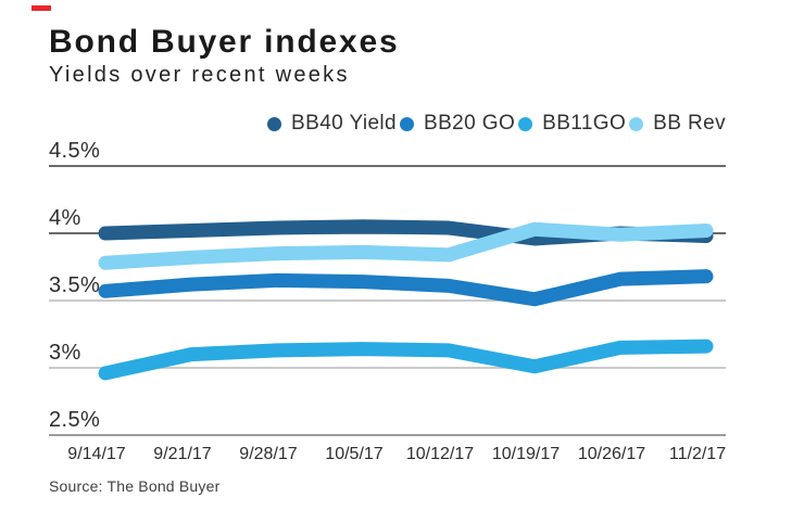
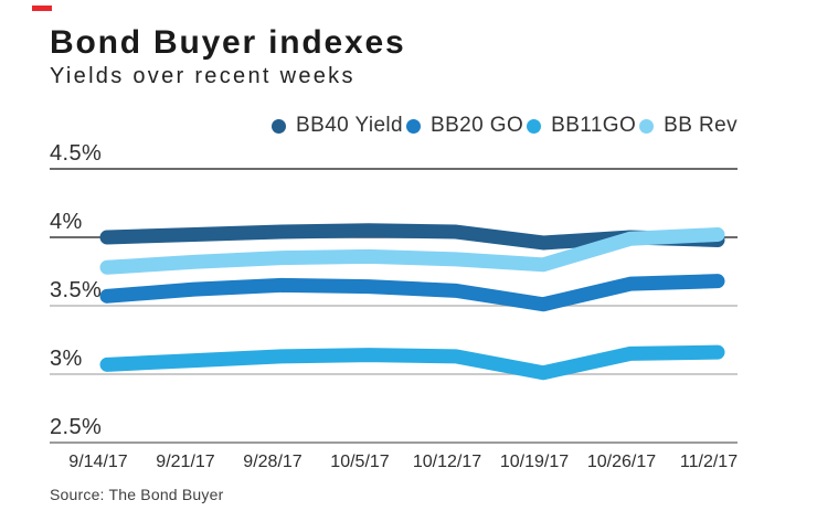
BB11GO/9/14/17: 2.96% -> 3.07%
BB Rev/10/19/17: 4.03% -> 3.80%
